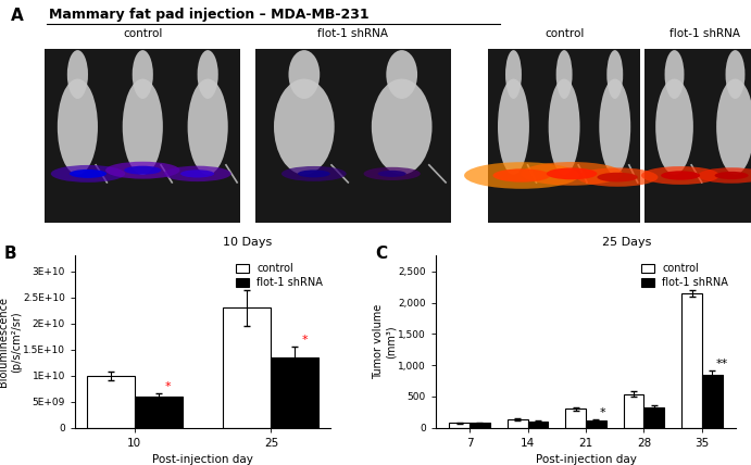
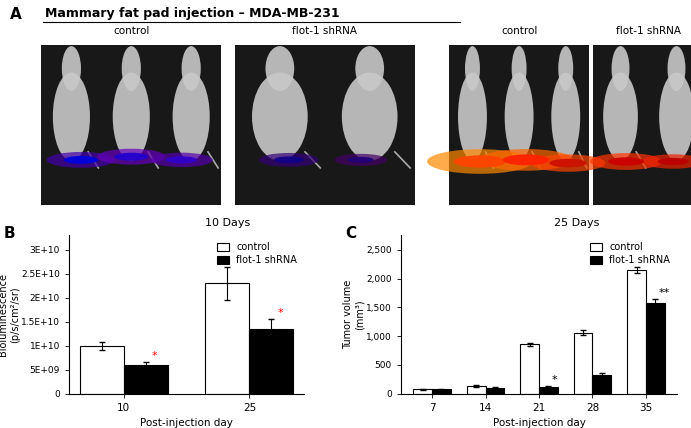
control/21: 300 -> 860
control/28: 540 -> 1,060
flot-1 shRNA/35: 850 -> 1,580
